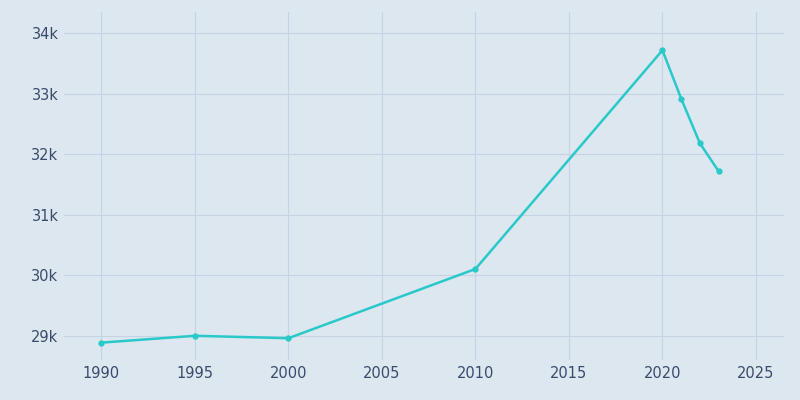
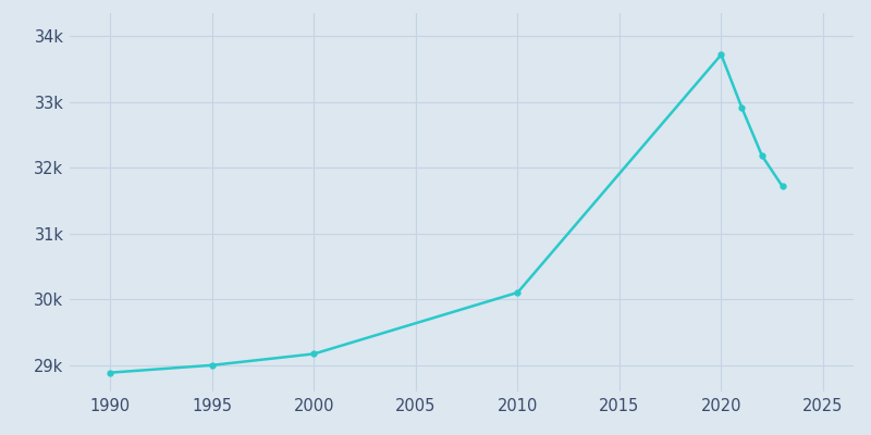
2000: 28.96k -> 29.17k
